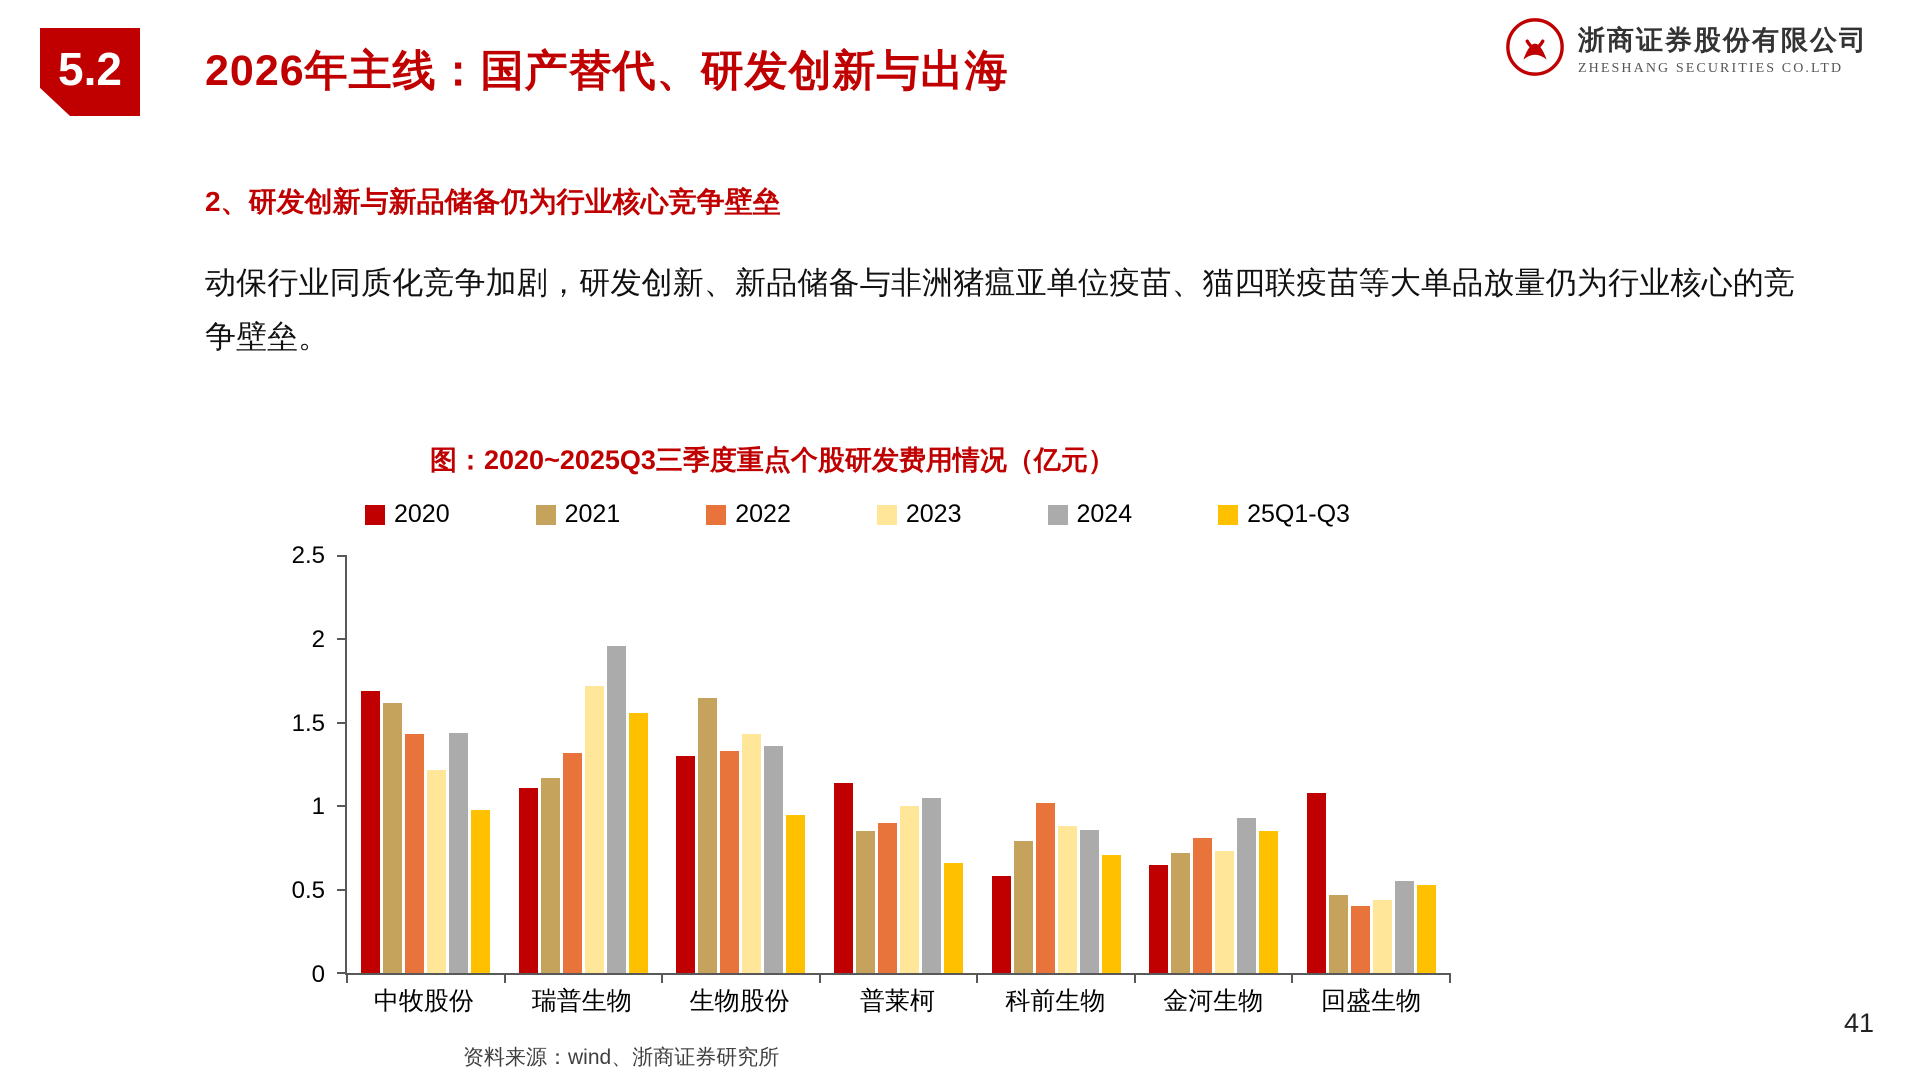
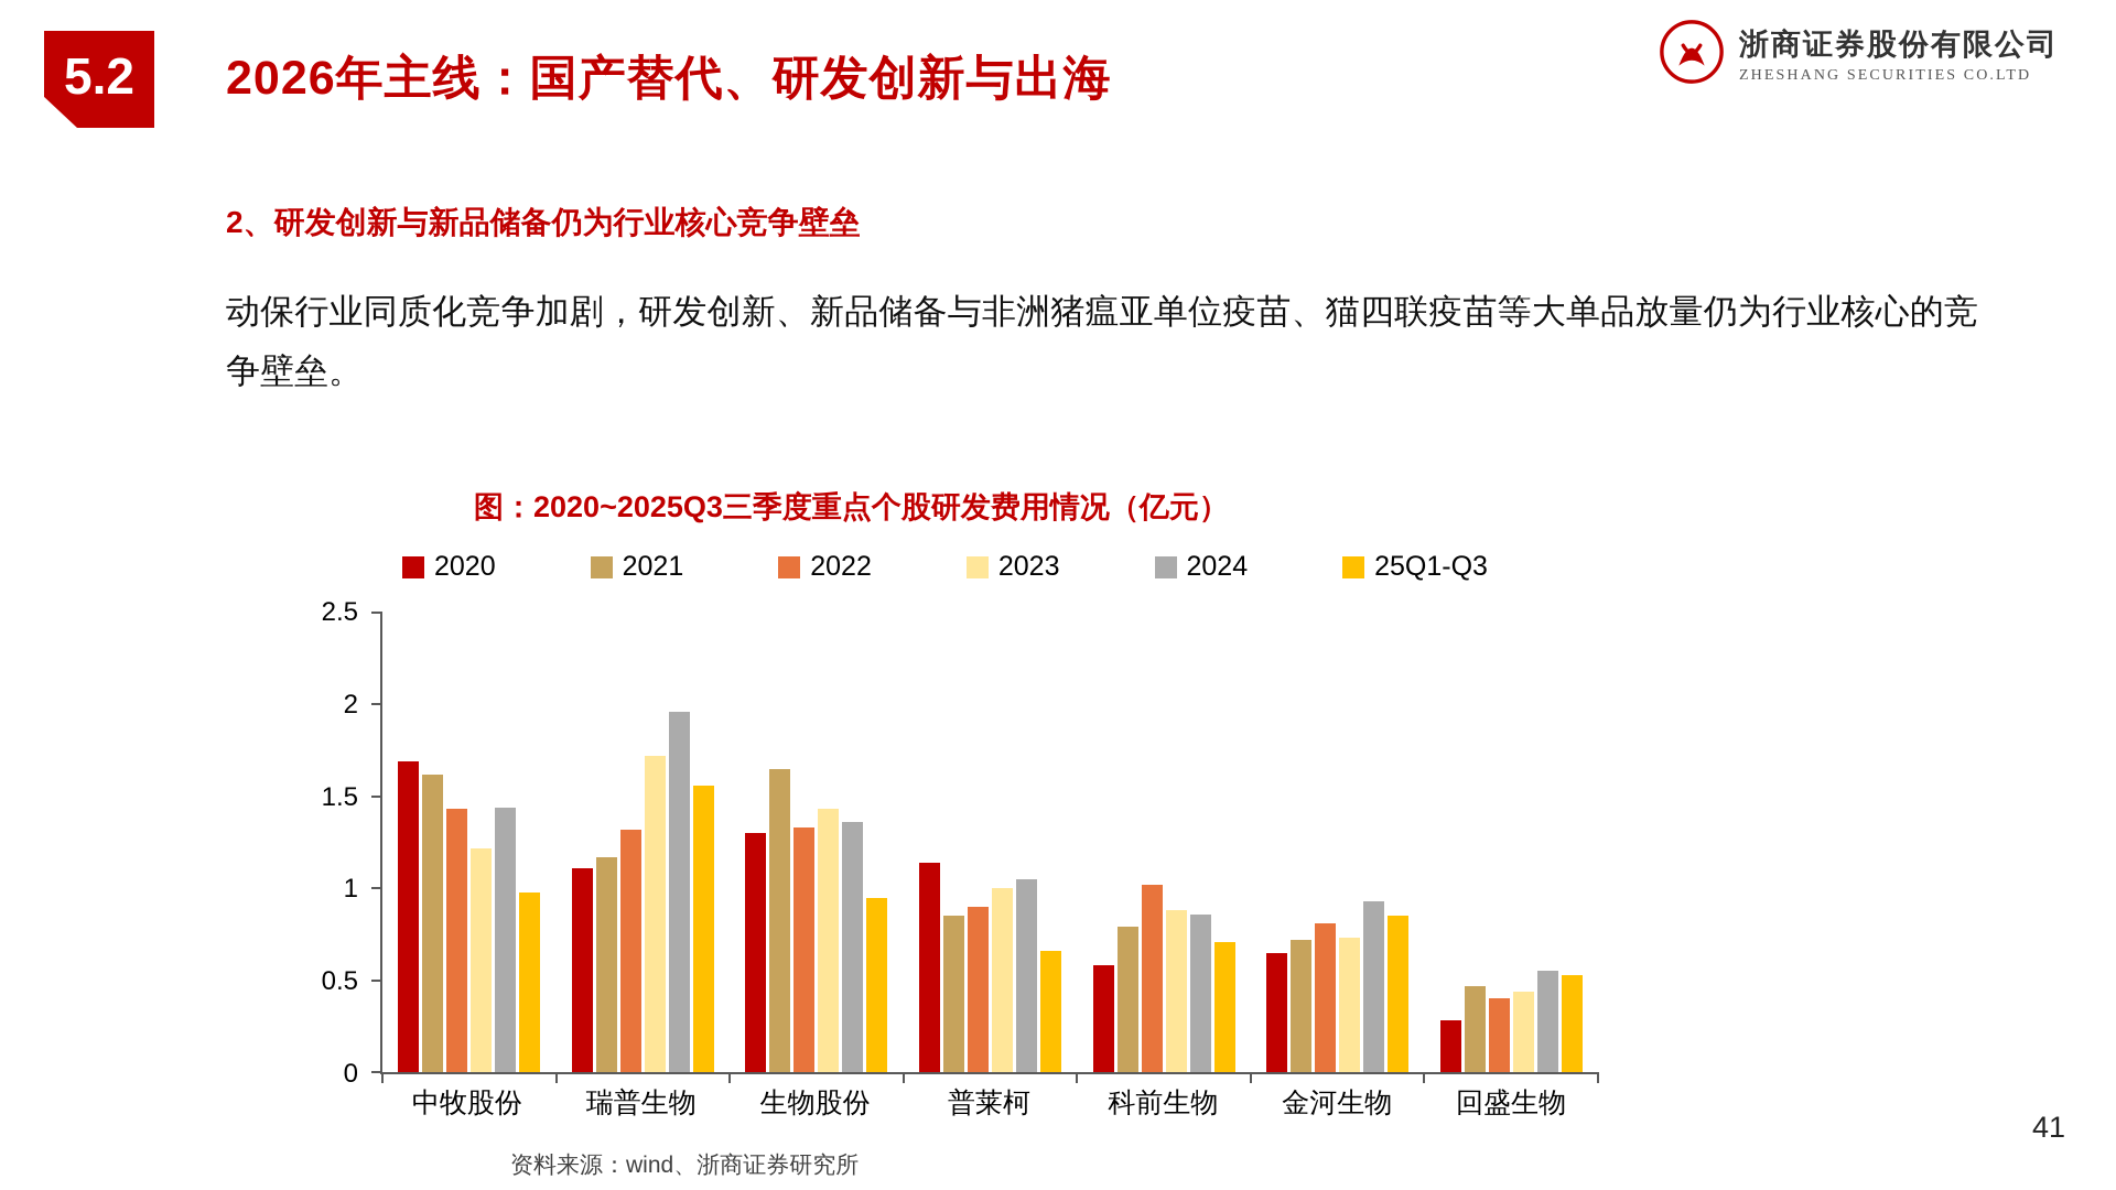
2020/回盛生物: 1.08 -> 0.28
